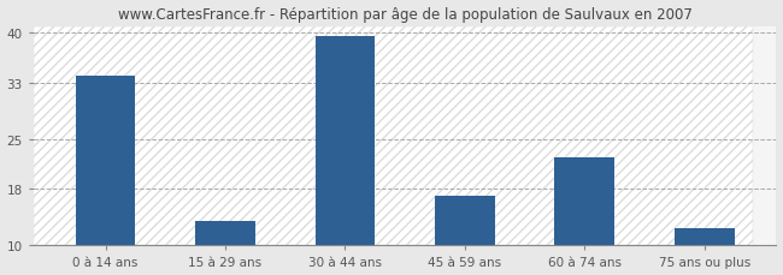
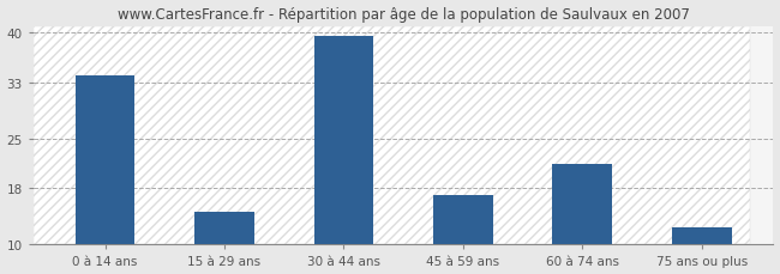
15 à 29 ans: 13.5 -> 14.6
60 à 74 ans: 22.5 -> 21.4
